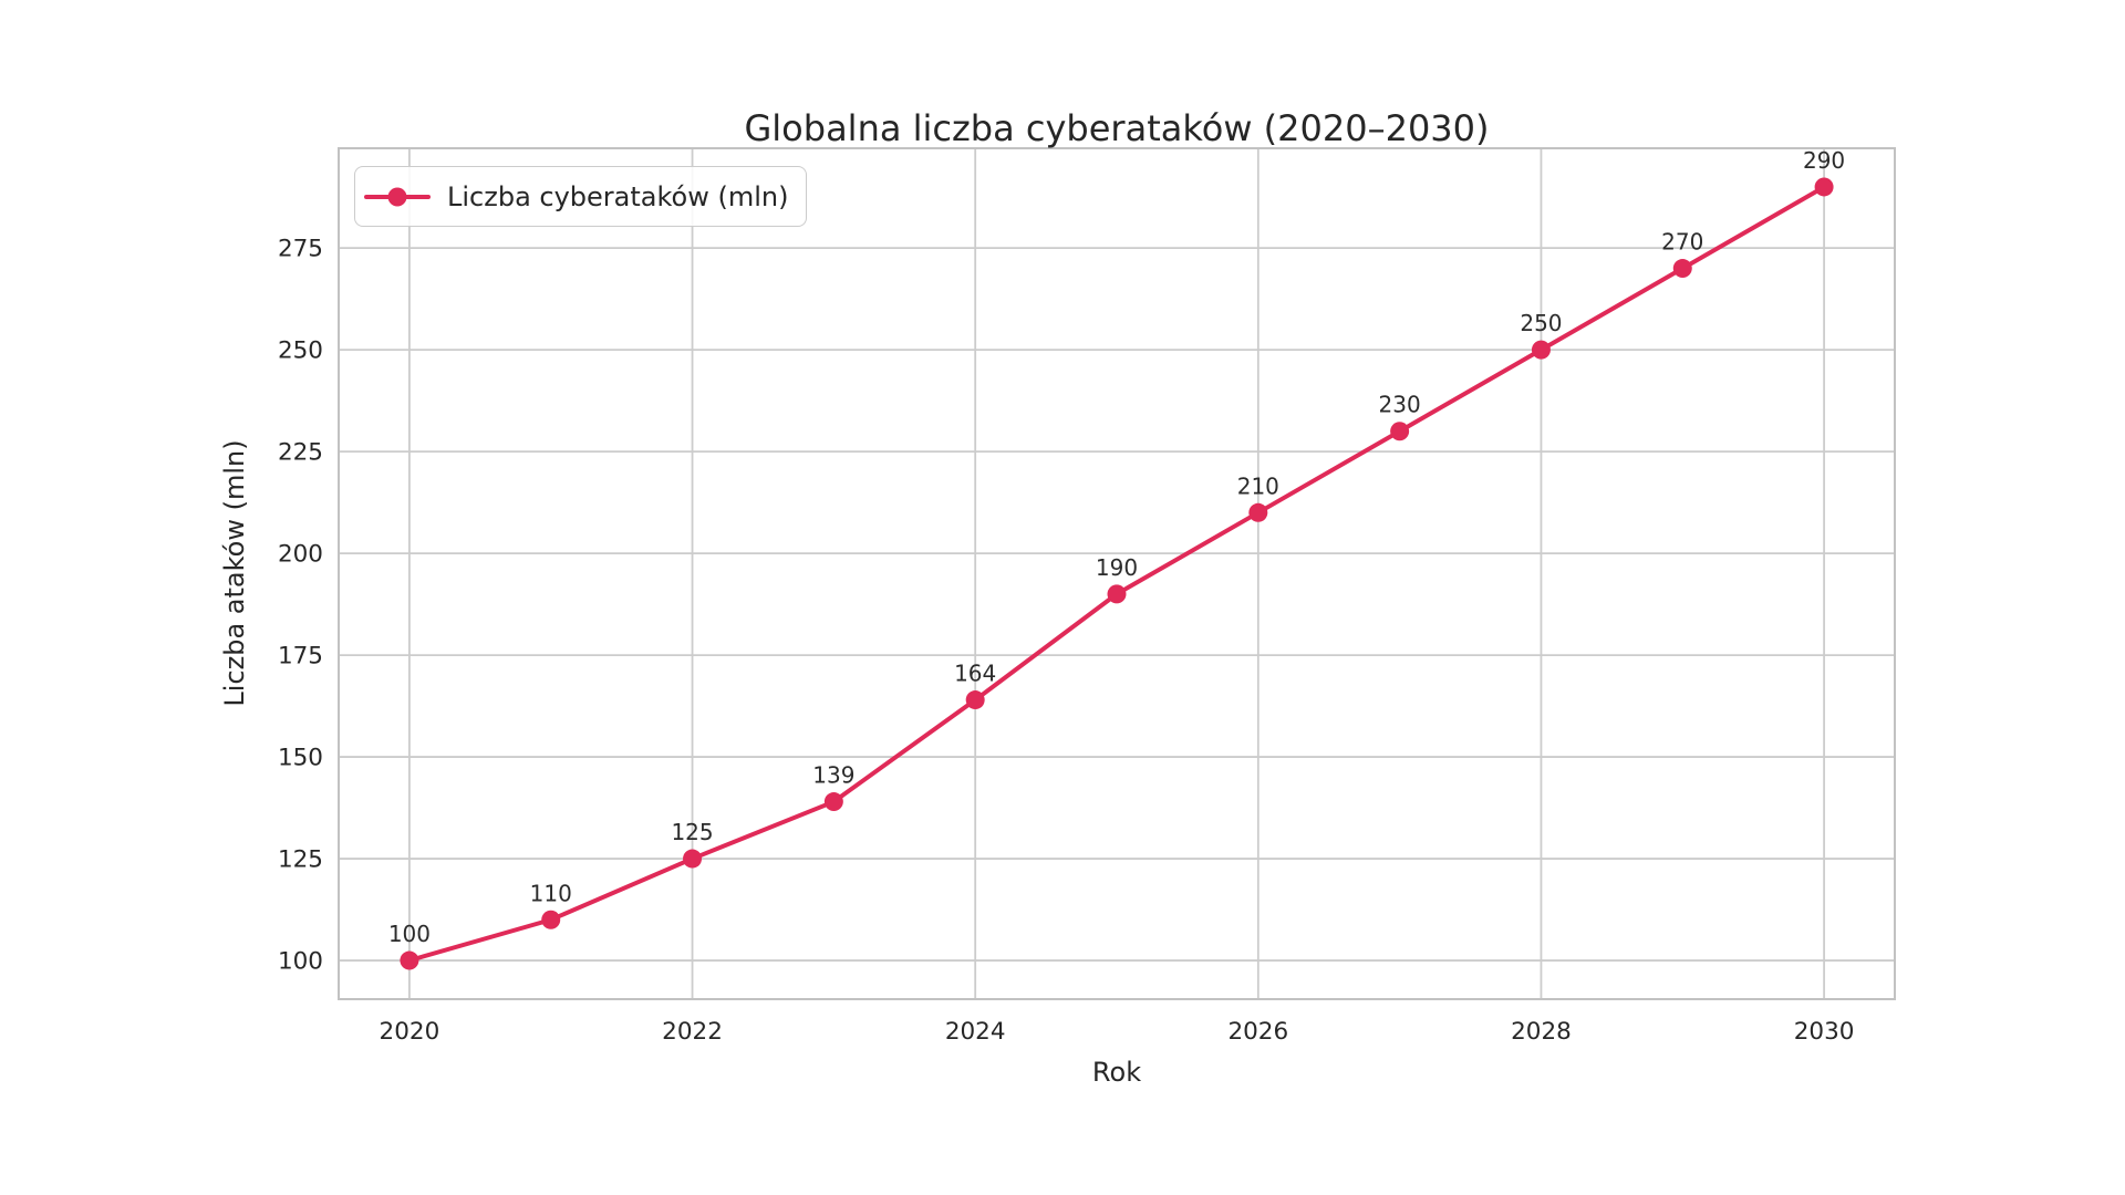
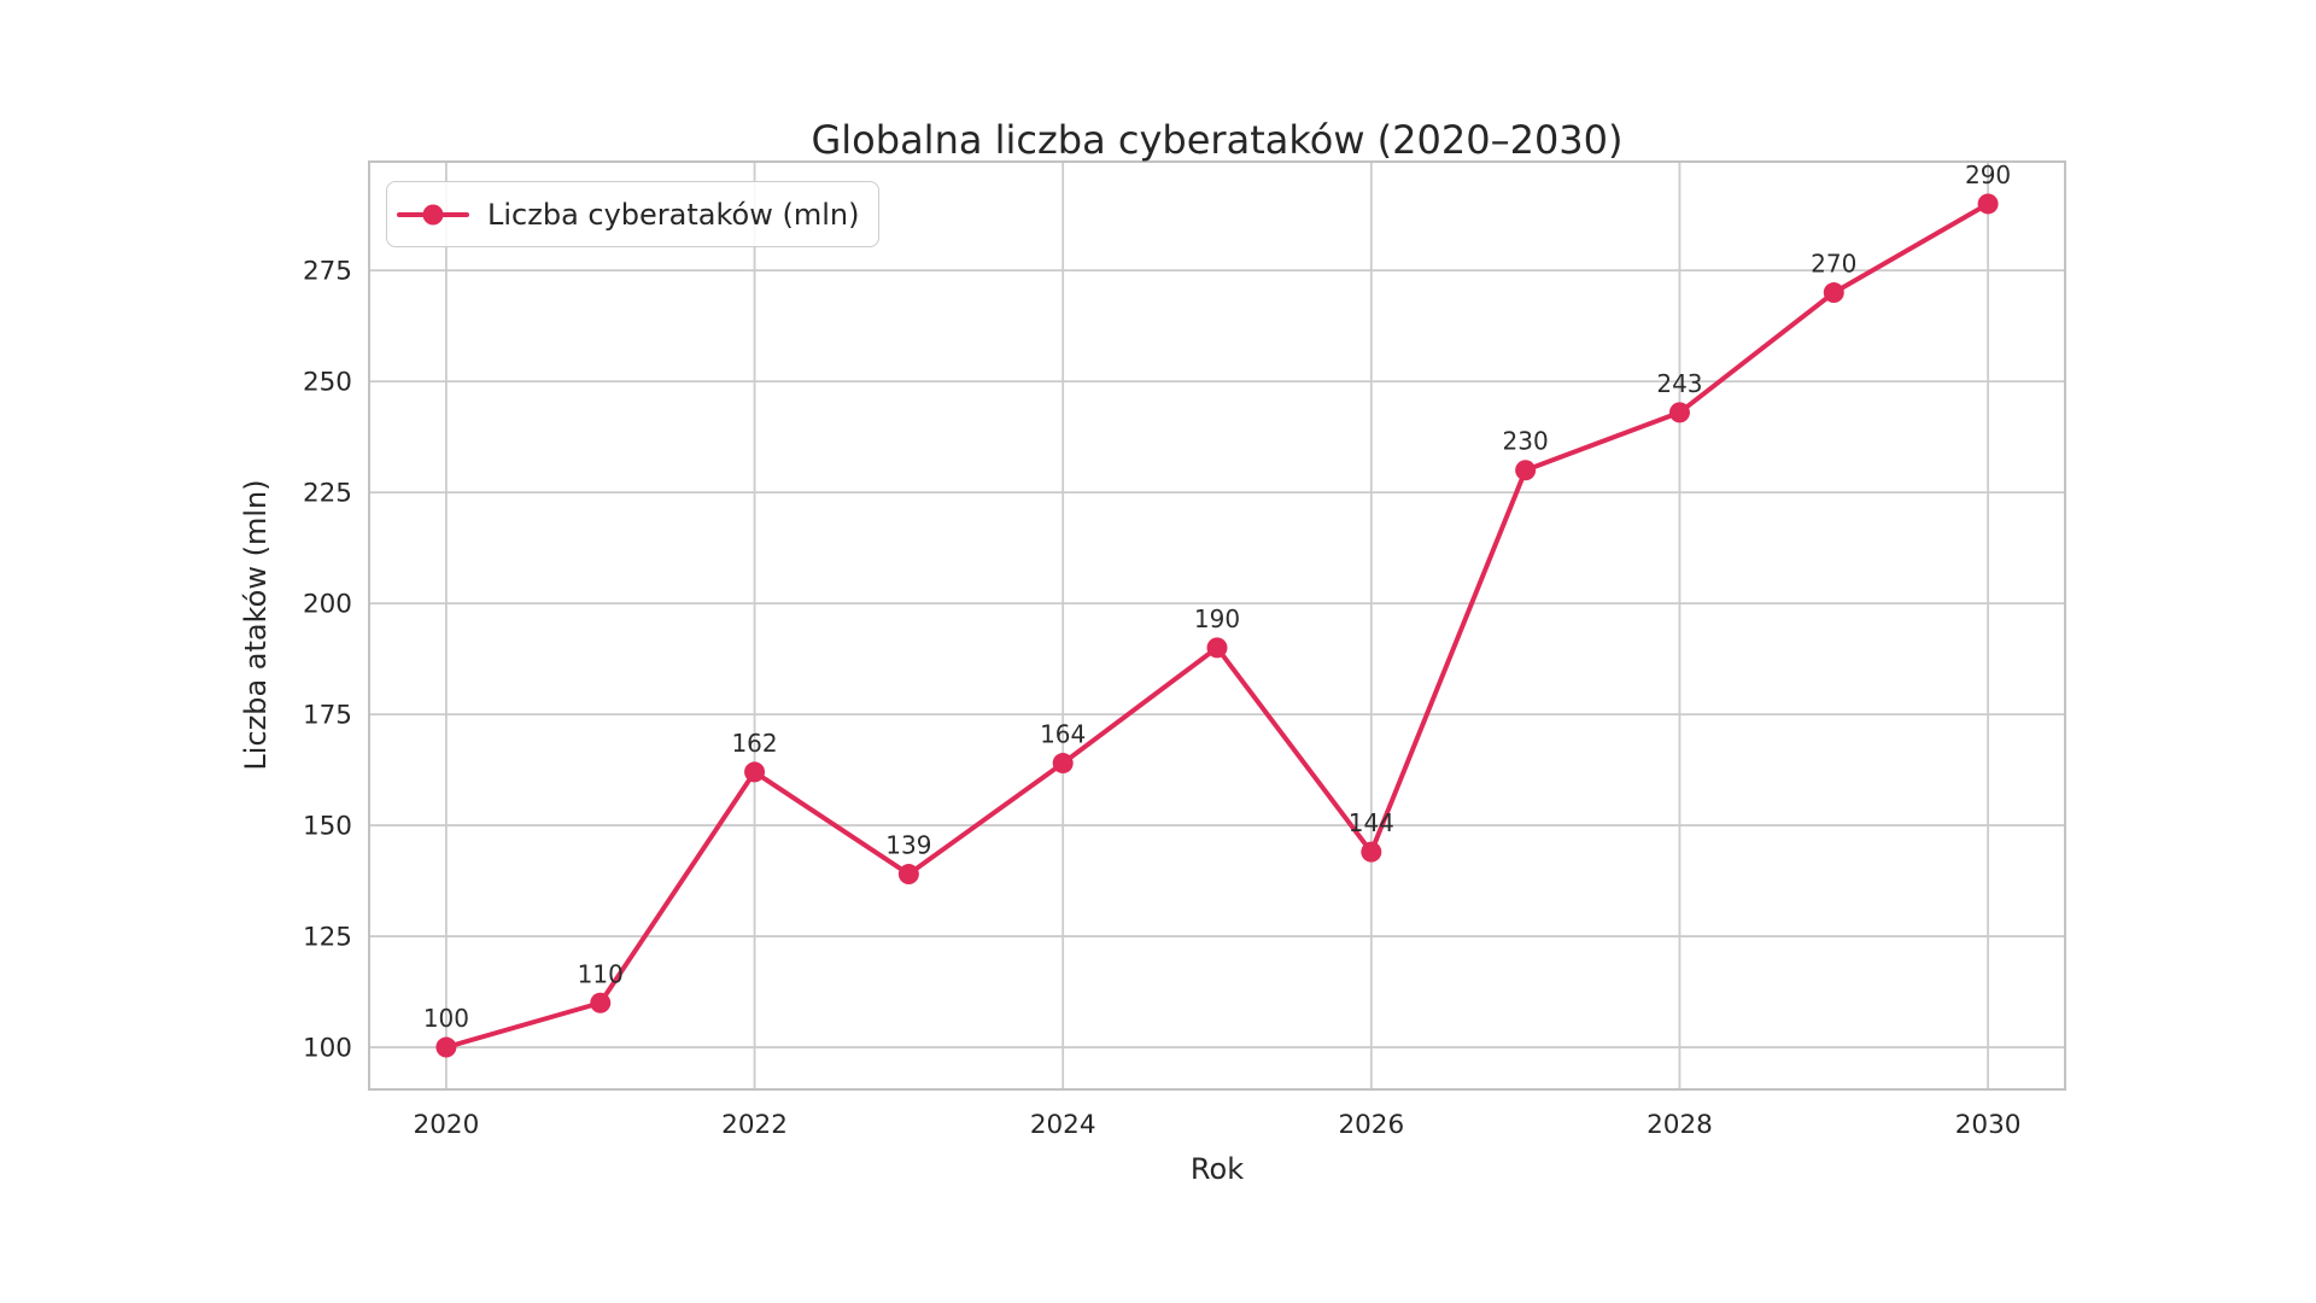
2022: 125 -> 162
2026: 210 -> 144
2028: 250 -> 243
